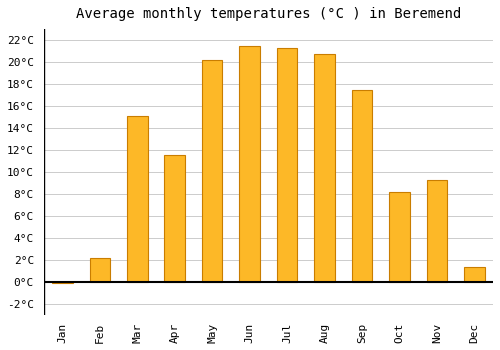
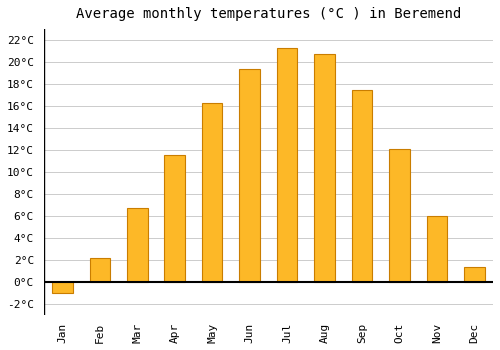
Jan: -0.1°C -> -1.0°C
Mar: 15.1°C -> 6.7°C
May: 20.2°C -> 16.3°C
Jun: 21.5°C -> 19.4°C
Oct: 8.2°C -> 12.1°C
Nov: 9.3°C -> 6.0°C
